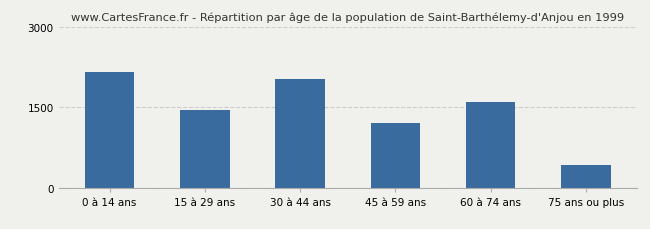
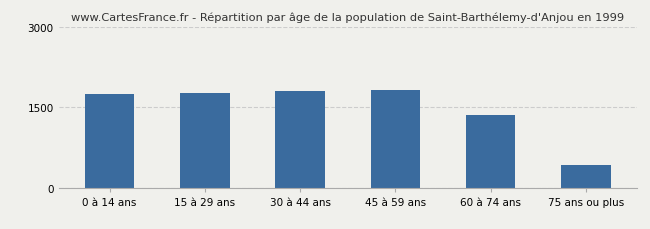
0 à 14 ans: 2160 -> 1750
15 à 29 ans: 1440 -> 1760
30 à 44 ans: 2020 -> 1800
45 à 59 ans: 1200 -> 1810
60 à 74 ans: 1600 -> 1350
